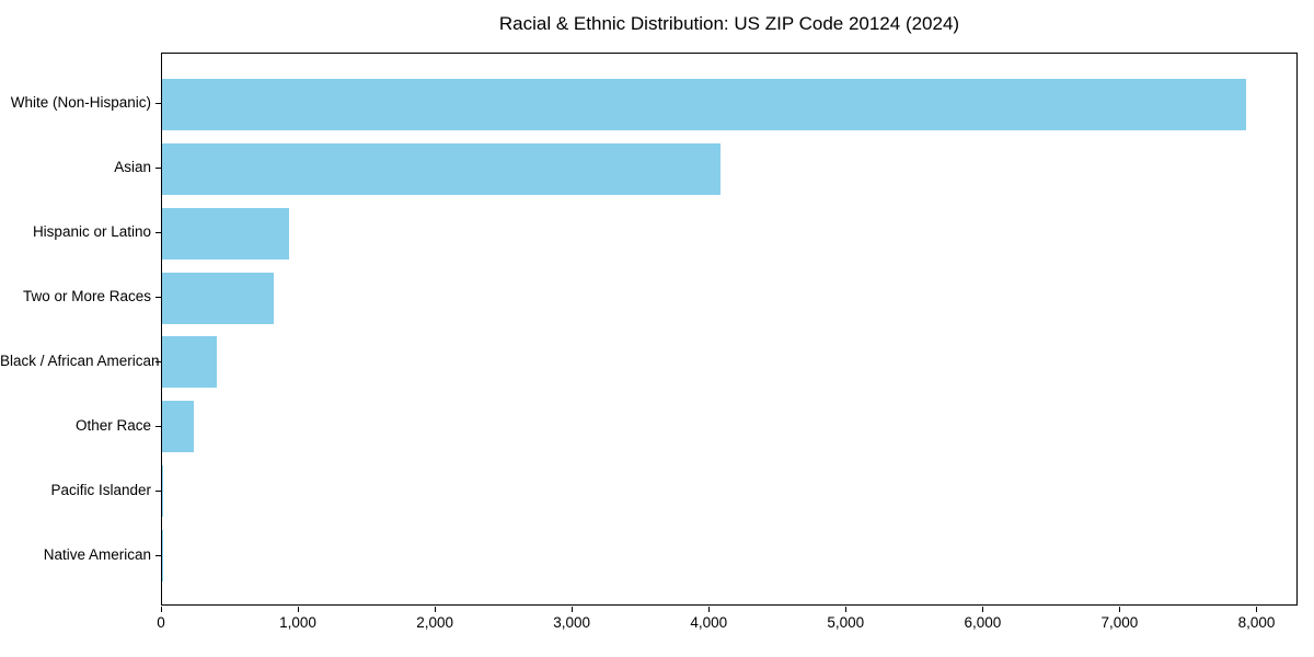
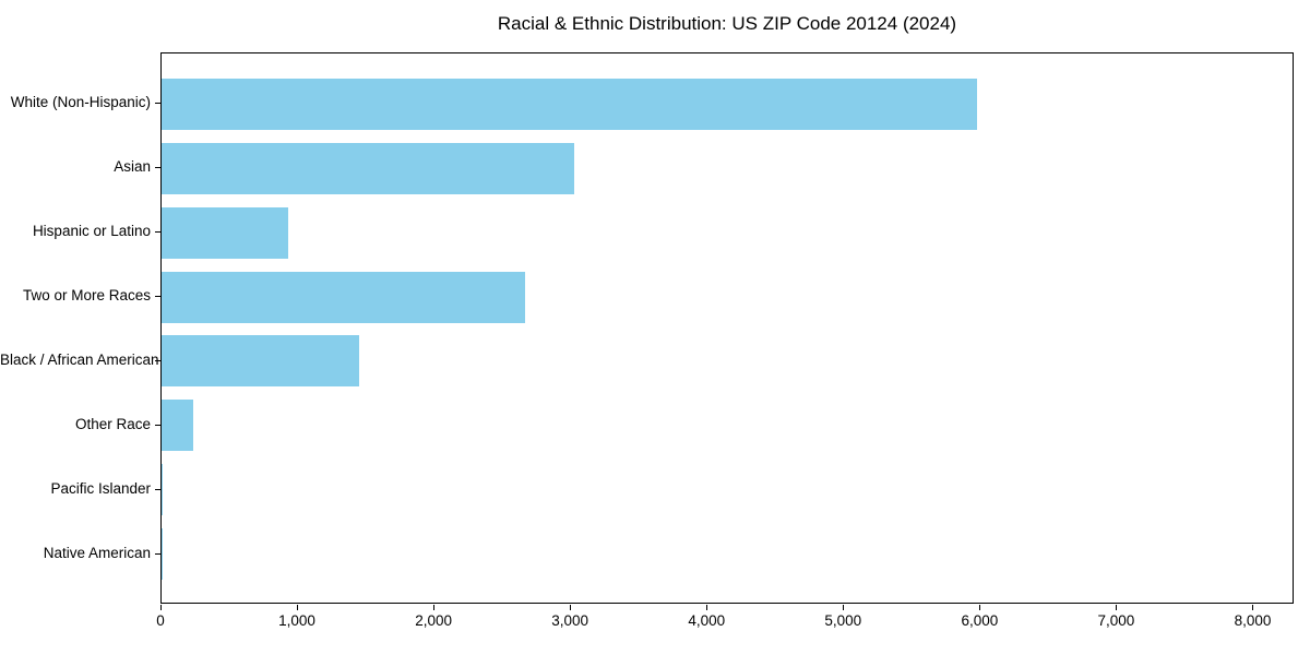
White (Non-Hispanic): 7920 -> 5970
Asian: 4080 -> 3020
Two or More Races: 820 -> 2660
Black / African American: 400 -> 1450
